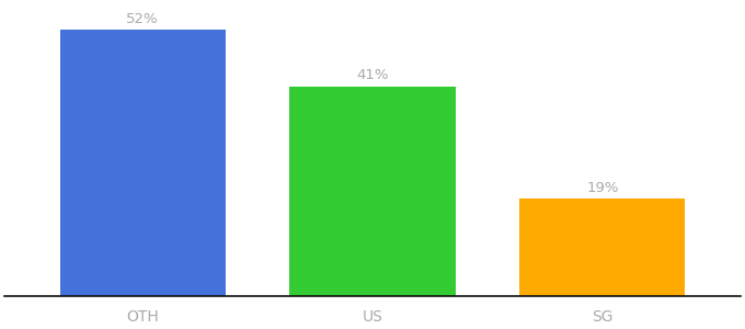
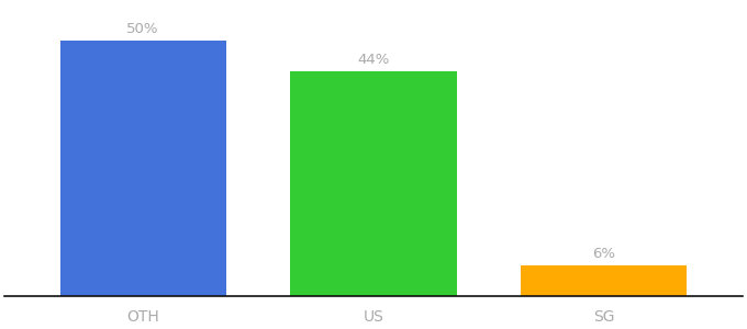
OTH: 52% -> 50%
US: 41% -> 44%
SG: 19% -> 6%
